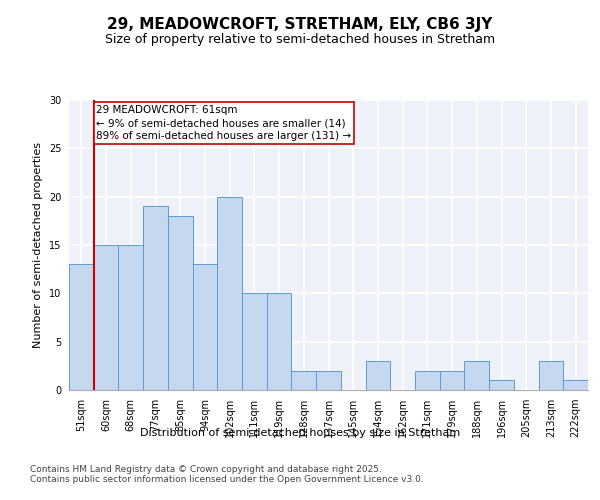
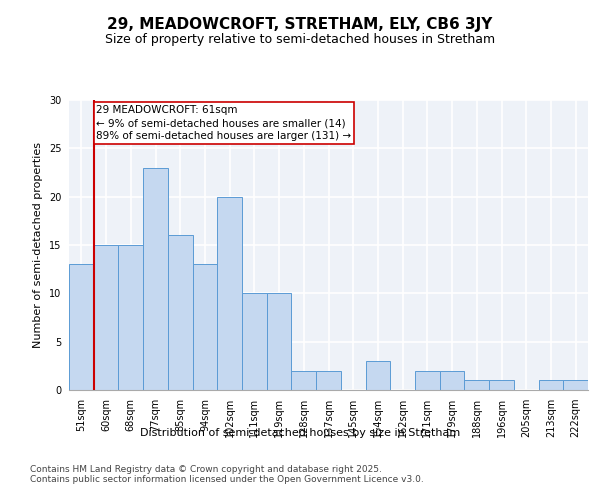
77sqm: 19 -> 23
85sqm: 18 -> 16
188sqm: 3 -> 1
213sqm: 3 -> 1
